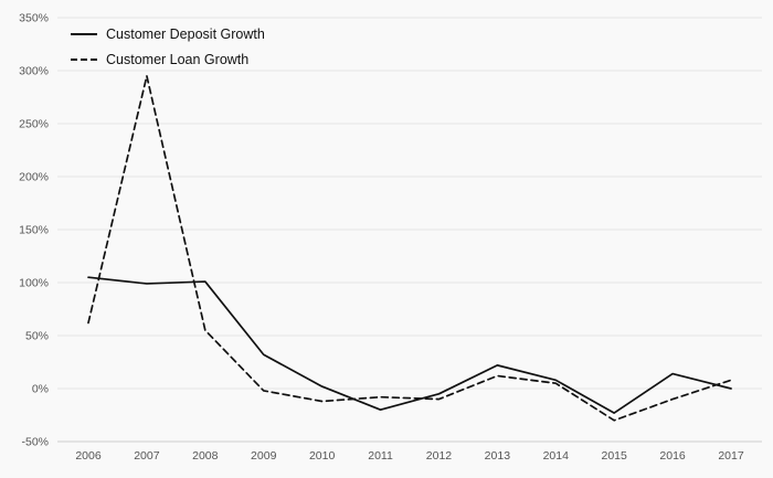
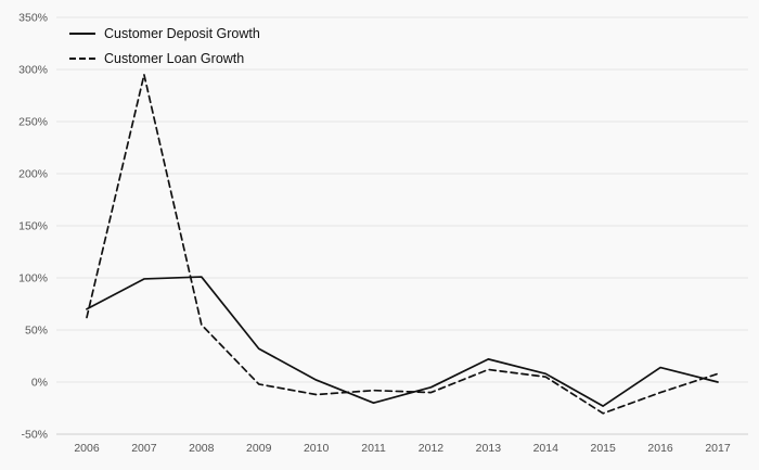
Customer Deposit Growth/2006: 100% -> 70%
